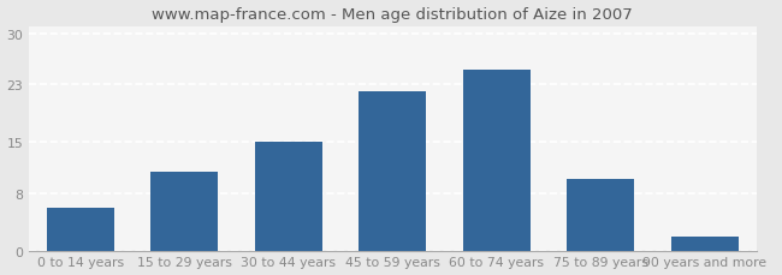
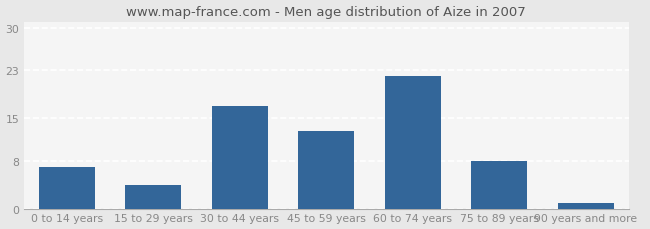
0 to 14 years: 6 -> 7
15 to 29 years: 11 -> 4
30 to 44 years: 15 -> 17
45 to 59 years: 22 -> 13
60 to 74 years: 25 -> 22
75 to 89 years: 10 -> 8
90 years and more: 2 -> 1
